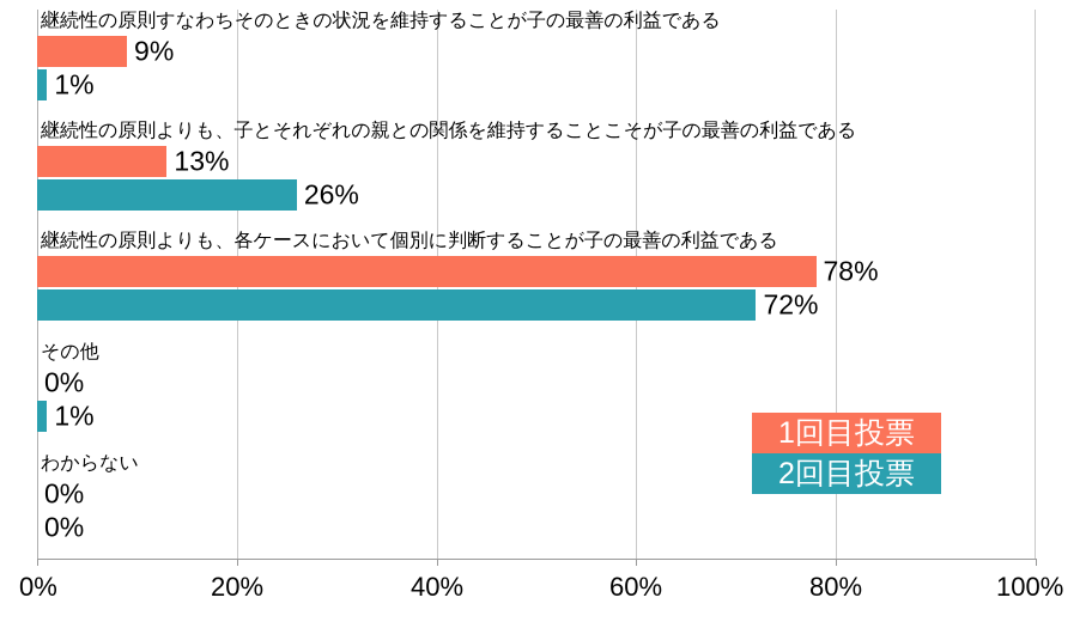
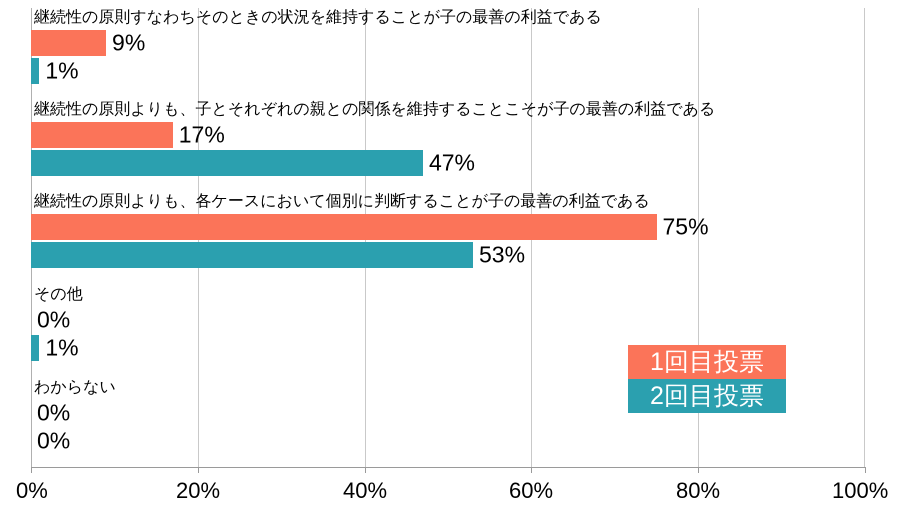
1回目投票/継続性の原則よりも、子とそれぞれの親との関係を維持することこそが子の最善の利益である: 13% -> 17%
2回目投票/継続性の原則よりも、子とそれぞれの親との関係を維持することこそが子の最善の利益である: 26% -> 47%
1回目投票/継続性の原則よりも、各ケースにおいて個別に判断することが子の最善の利益である: 78% -> 75%
2回目投票/継続性の原則よりも、各ケースにおいて個別に判断することが子の最善の利益である: 72% -> 53%
